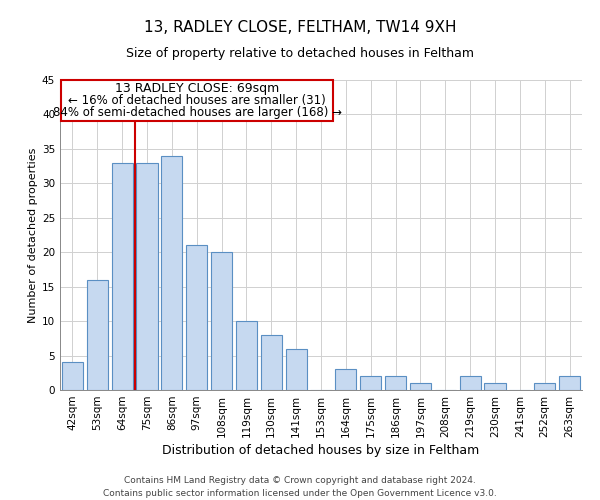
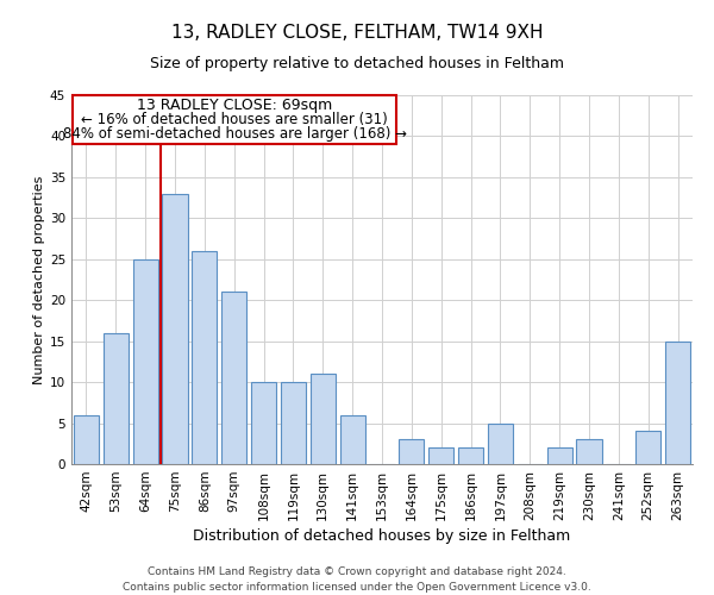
42sqm: 4 -> 6
64sqm: 33 -> 25
86sqm: 34 -> 26
108sqm: 20 -> 10
130sqm: 8 -> 11
197sqm: 1 -> 5
230sqm: 1 -> 3
252sqm: 1 -> 4
263sqm: 2 -> 15
